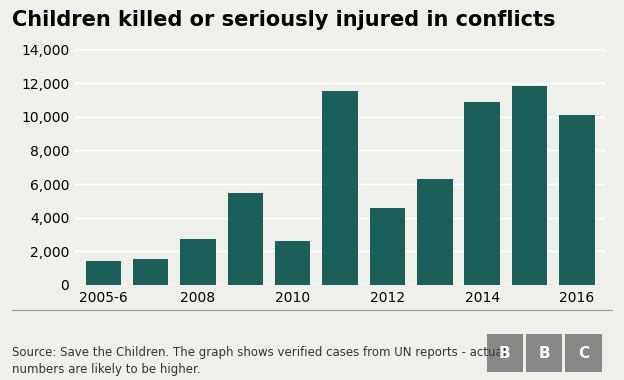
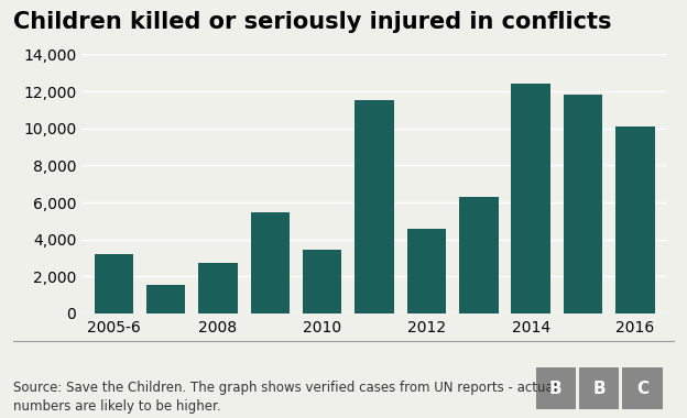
2005-6: 1,400 -> 3,200
2010: 2,600 -> 3,400
2014: 10,900 -> 12,400
